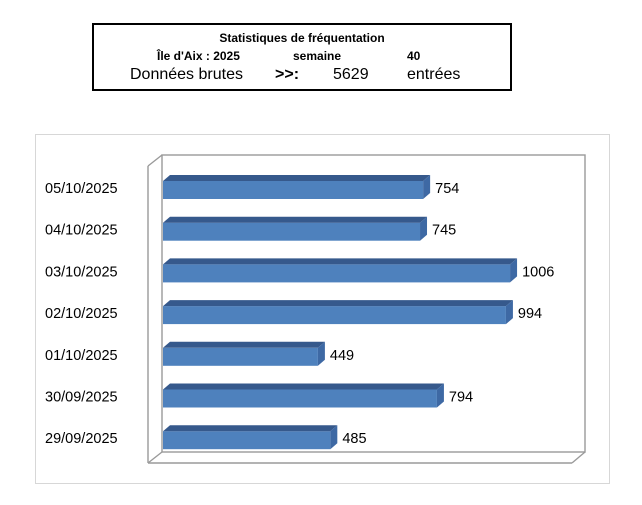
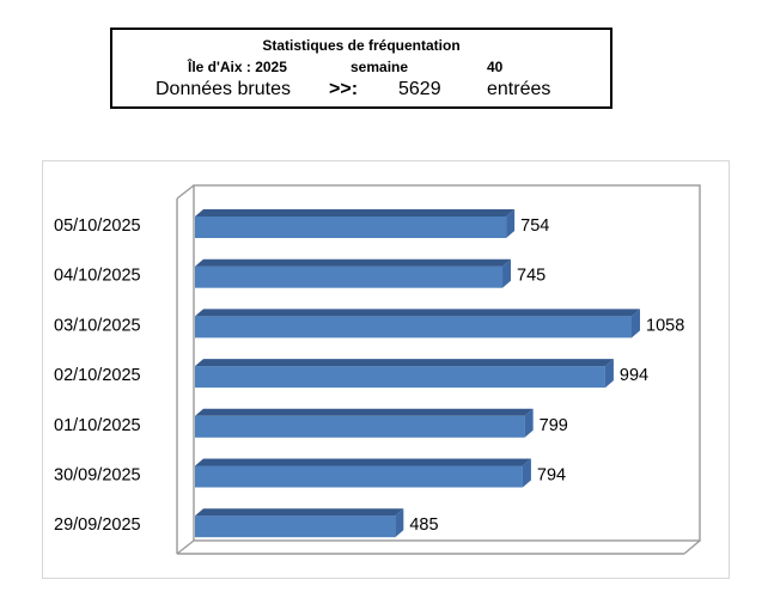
03/10/2025: 1006 -> 1058
01/10/2025: 449 -> 799
